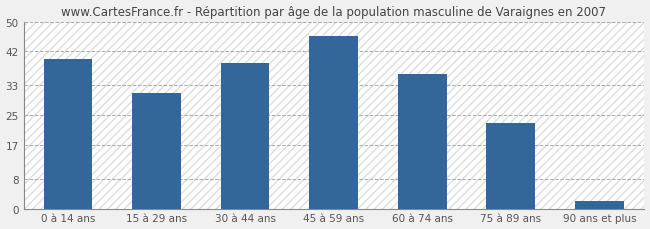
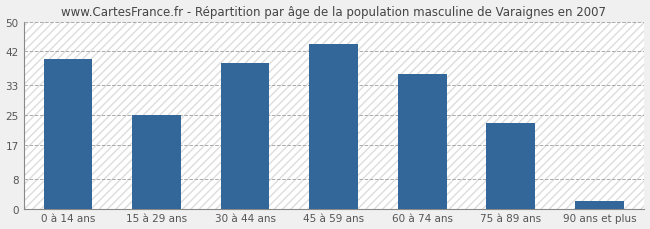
15 à 29 ans: 31 -> 25
45 à 59 ans: 46 -> 44
